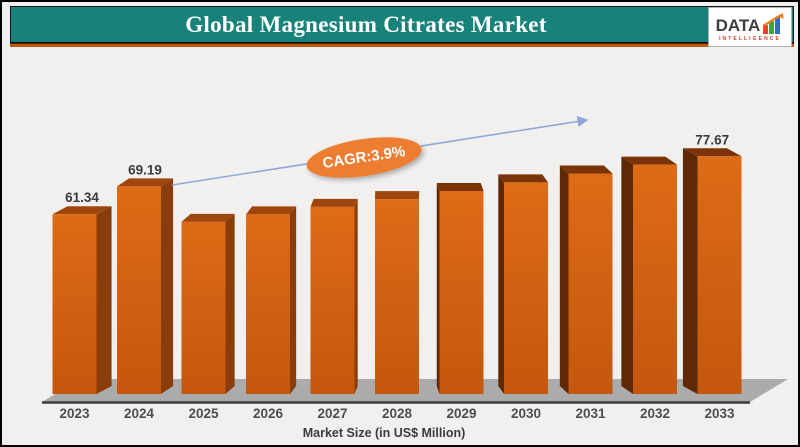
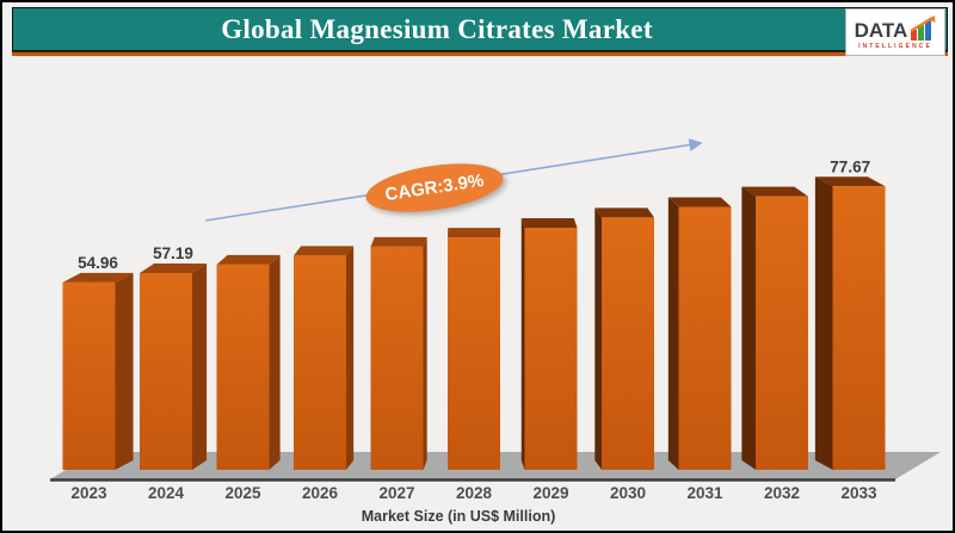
2023: 61.34 -> 54.96
2024: 69.19 -> 57.19
